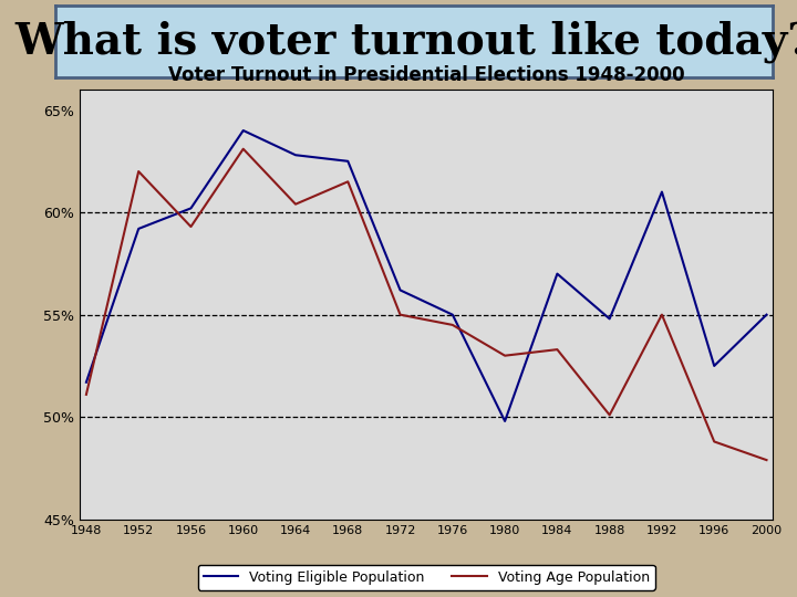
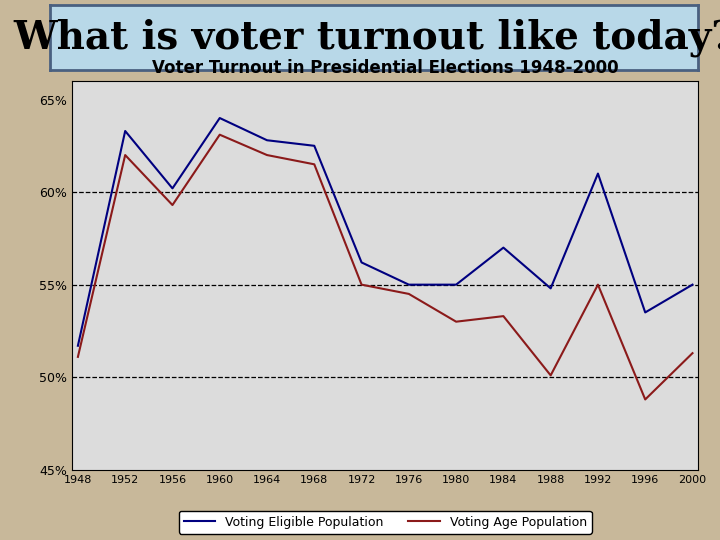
Voting Eligible Population/1952: 59.2% -> 63.3%
Voting Age Population/1964: 60.4% -> 62.0%
Voting Eligible Population/1980: 49.8% -> 55.0%
Voting Eligible Population/1996: 52.5% -> 53.5%
Voting Age Population/2000: 47.9% -> 51.3%
